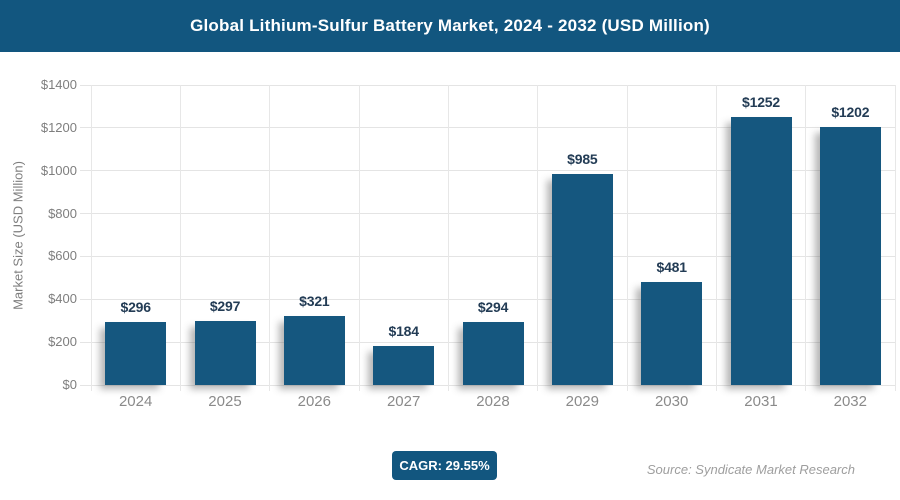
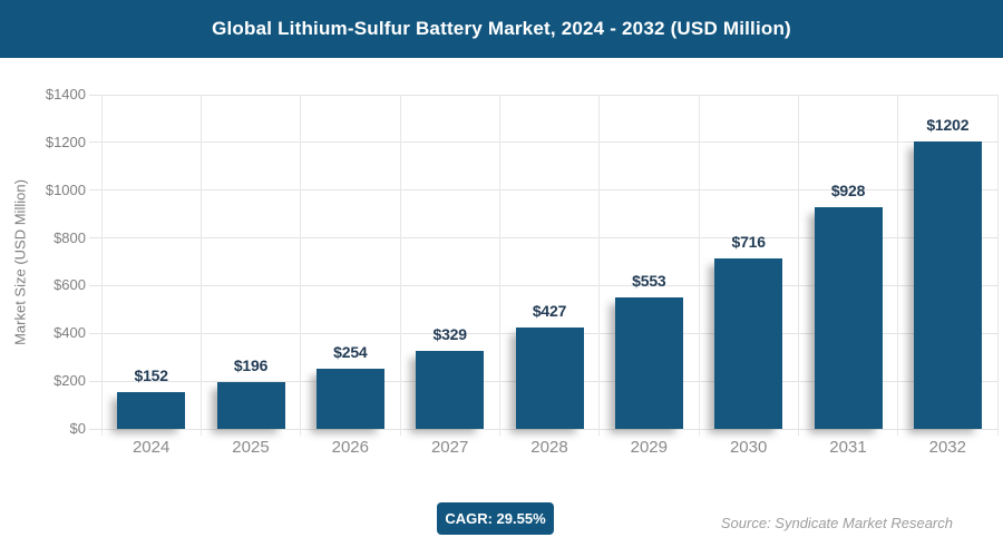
2024: $296 -> $152
2025: $297 -> $196
2026: $321 -> $254
2027: $184 -> $329
2028: $294 -> $427
2029: $985 -> $553
2030: $481 -> $716
2031: $1252 -> $928
